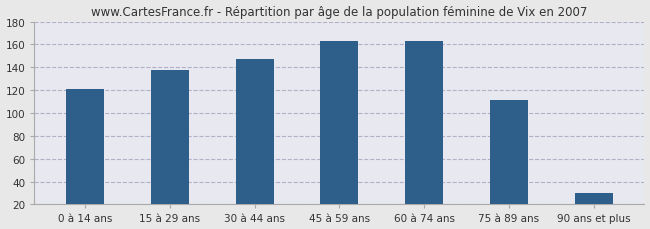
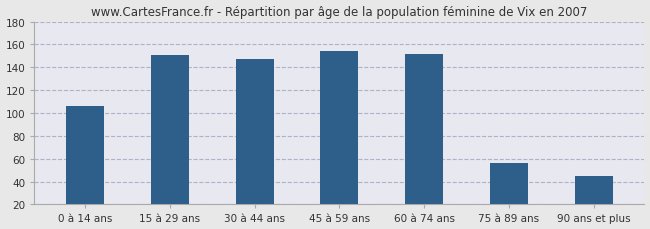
0 à 14 ans: 121 -> 106
15 à 29 ans: 138 -> 151
45 à 59 ans: 163 -> 154
60 à 74 ans: 163 -> 152
75 à 89 ans: 111 -> 56
90 ans et plus: 30 -> 45
